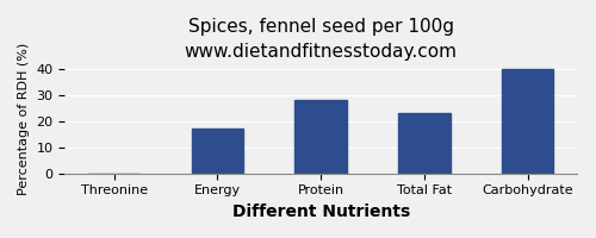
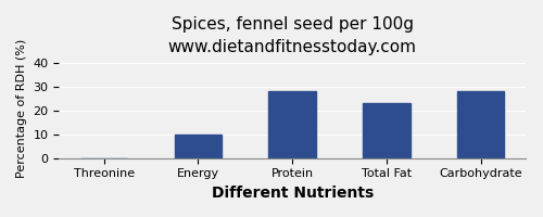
Energy: 17 -> 10
Carbohydrate: 40 -> 28
